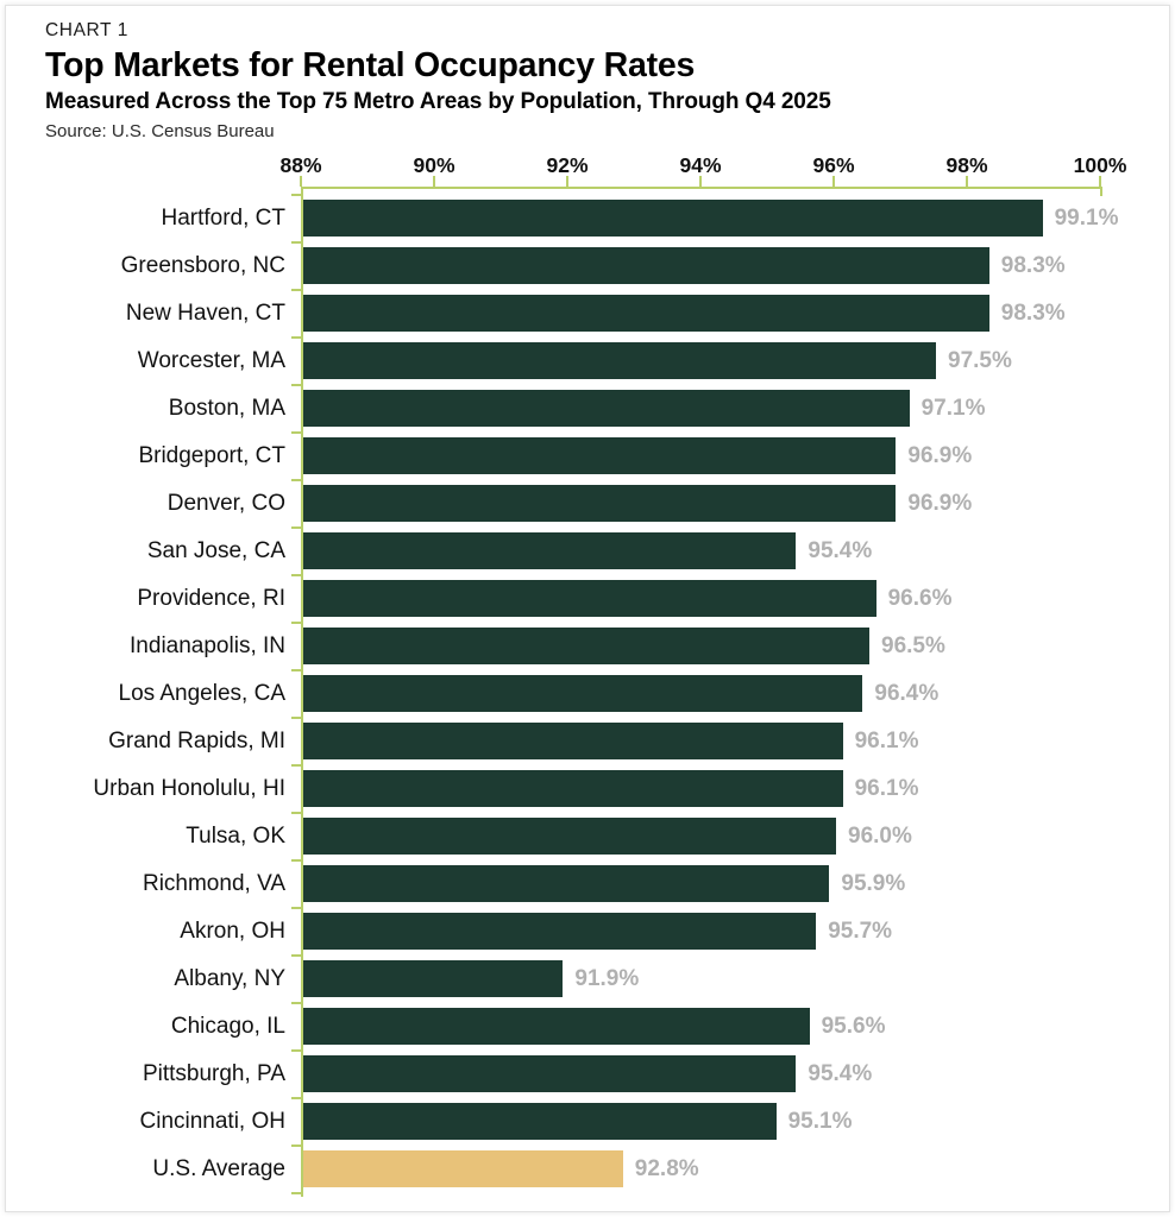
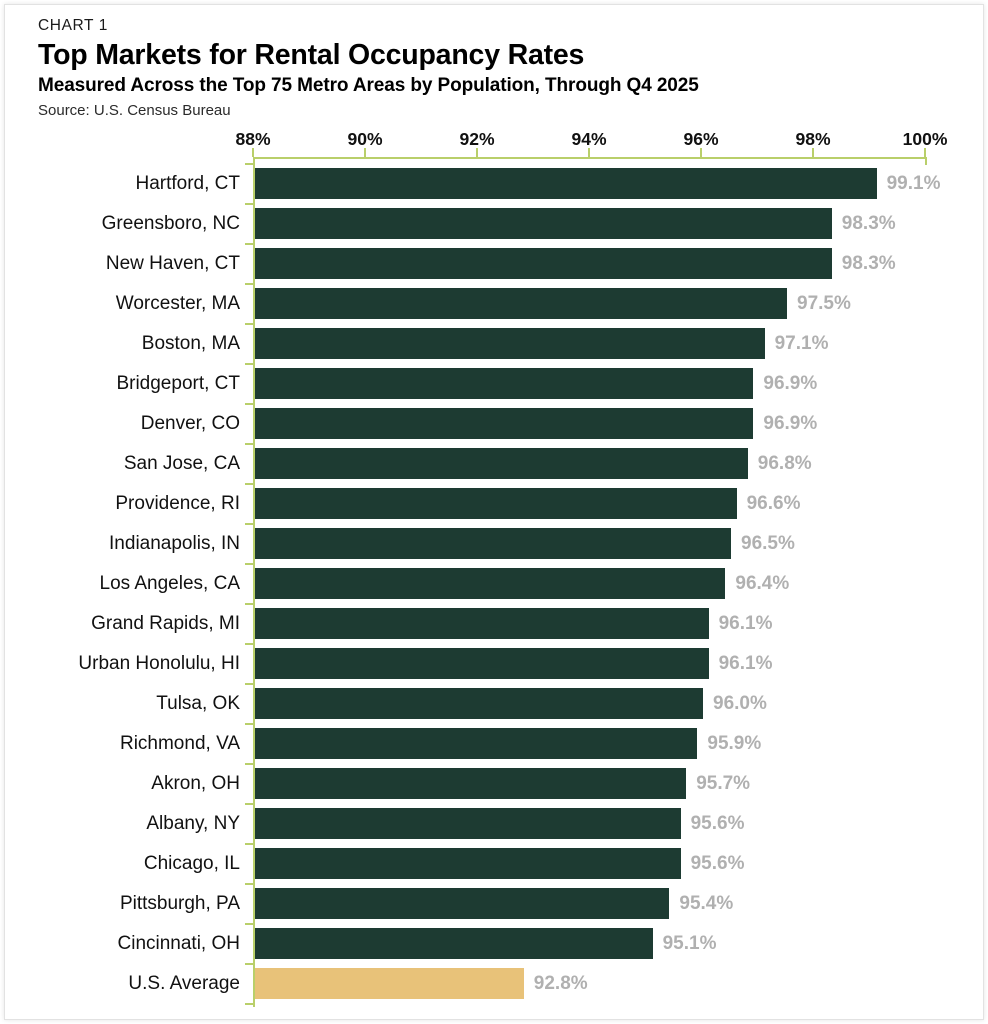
San Jose, CA: 95.4% -> 96.8%
Albany, NY: 91.9% -> 95.6%
